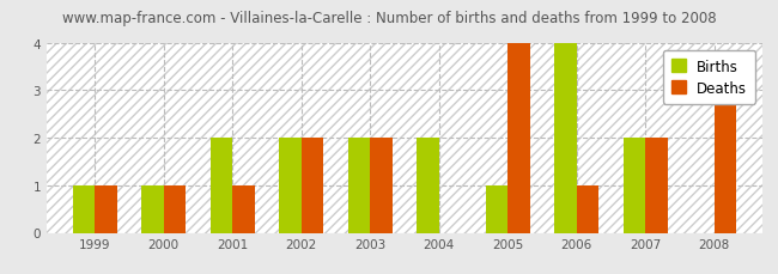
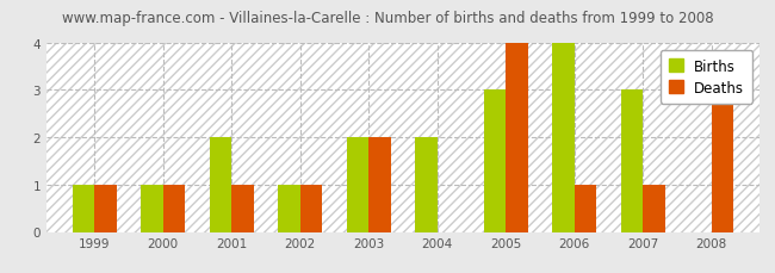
Births/2002: 2 -> 1
Deaths/2002: 2 -> 1
Births/2005: 1 -> 3
Births/2007: 2 -> 3
Deaths/2007: 2 -> 1
